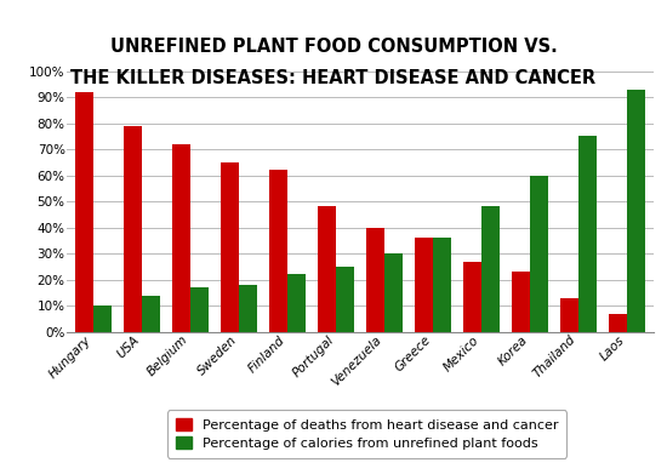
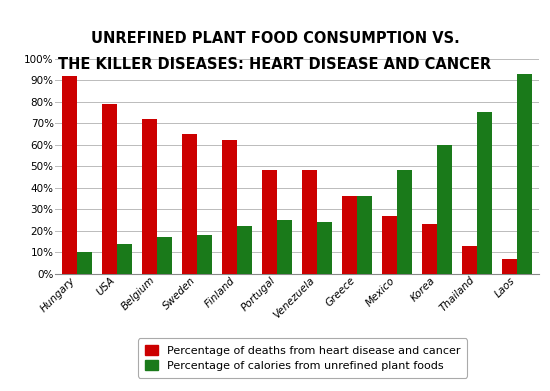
Percentage of deaths from heart disease and cancer/Venezuela: 40% -> 48%
Percentage of calories from unrefined plant foods/Venezuela: 30% -> 24%
